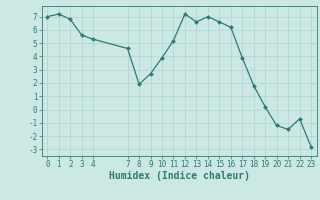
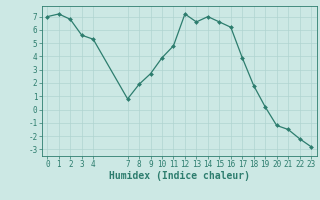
7: 4.6 -> 0.8
11: 5.2 -> 4.8
22: -0.7 -> -2.2
